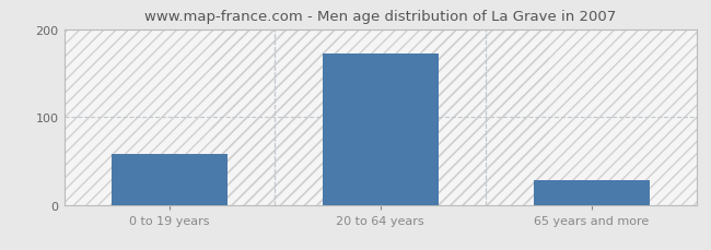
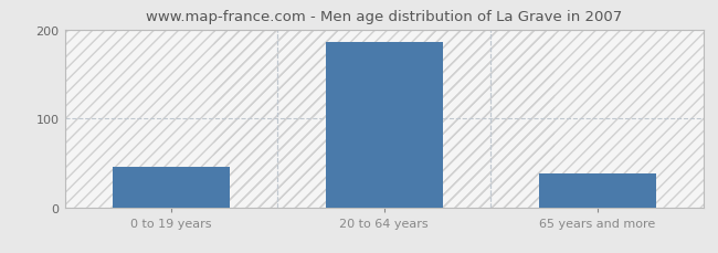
0 to 19 years: 58 -> 46
20 to 64 years: 172 -> 186
65 years and more: 28 -> 38
